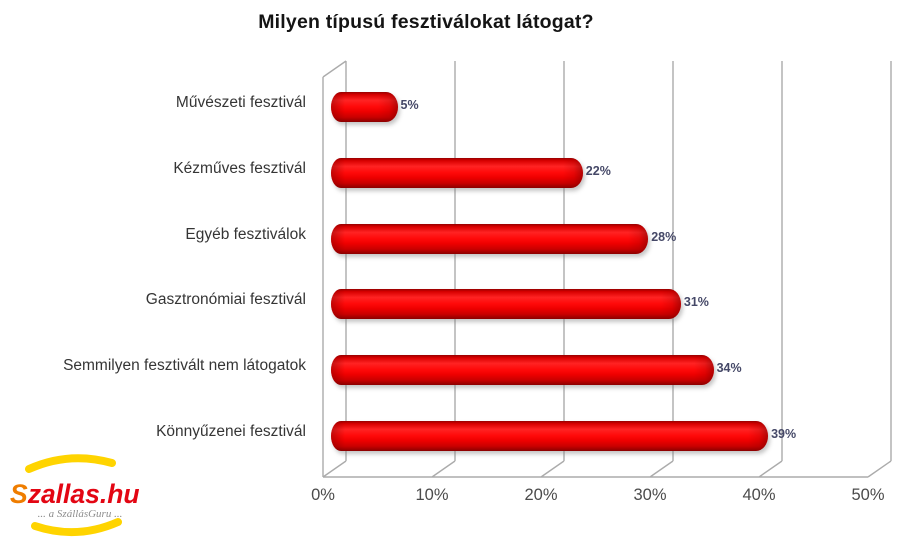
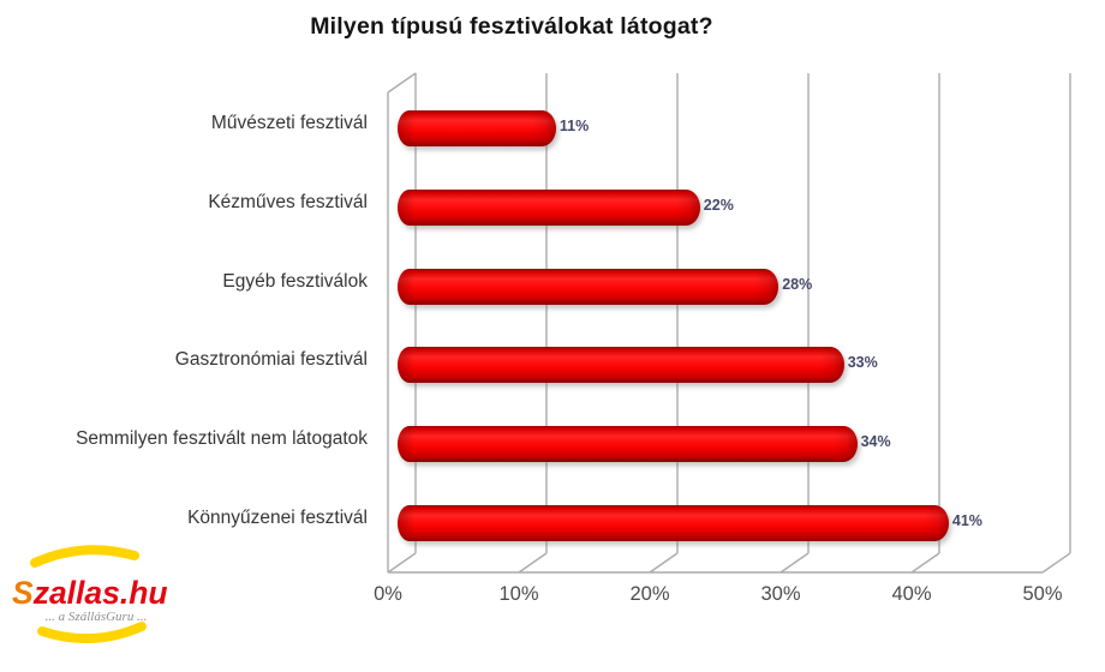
Művészeti fesztivál: 5% -> 11%
Gasztronómiai fesztivál: 31% -> 33%
Könnyűzenei fesztivál: 39% -> 41%
